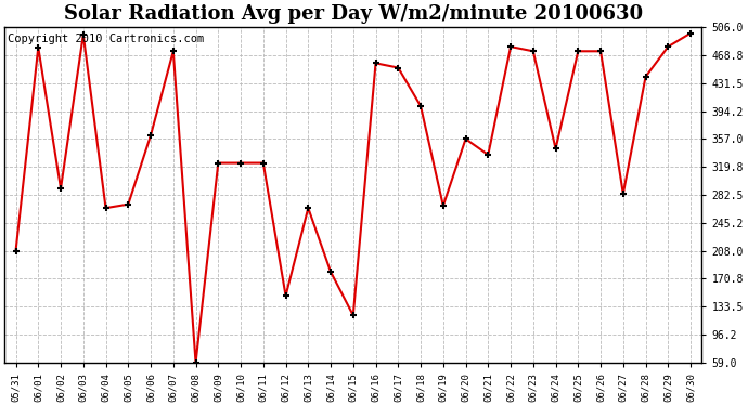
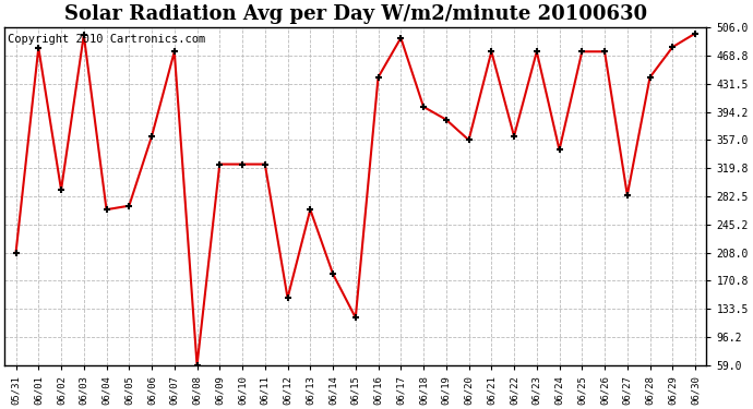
06/16: 458 -> 440
06/17: 452 -> 492
06/19: 268 -> 384
06/21: 336 -> 474
06/22: 480 -> 362
